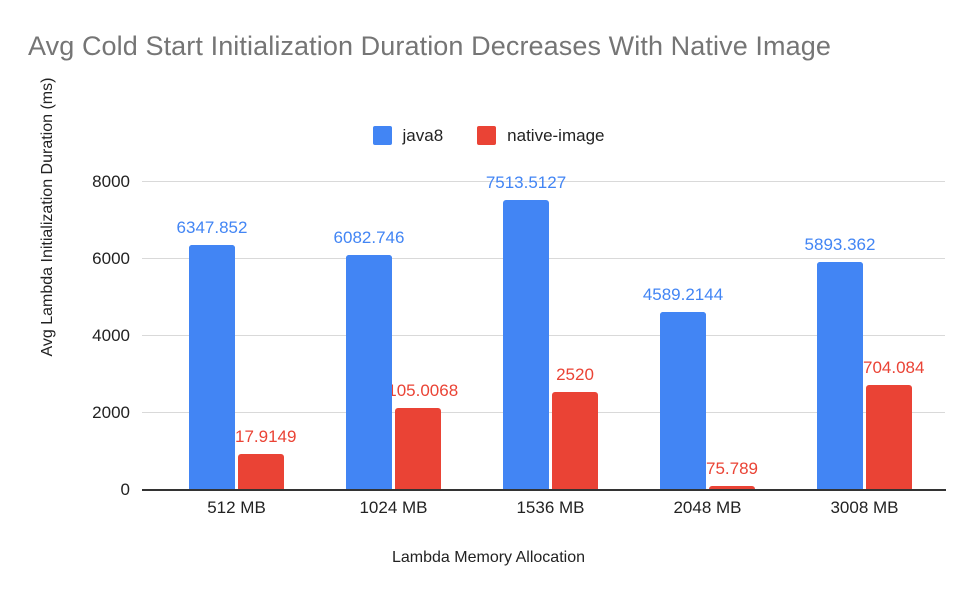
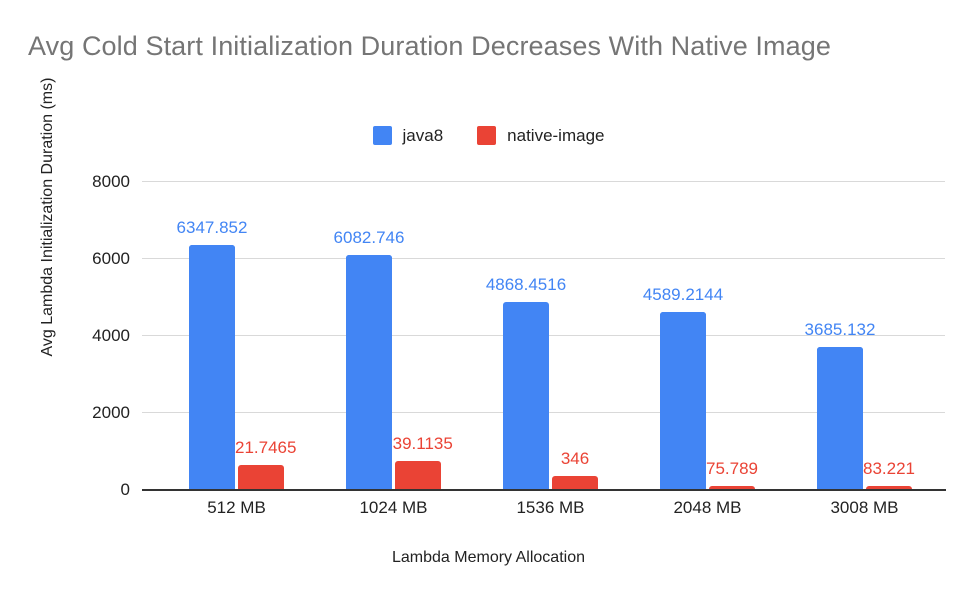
native-image/512 MB: 917.9149 -> 621.7465
native-image/1024 MB: 2105.0068 -> 739.1135
java8/1536 MB: 7513.5127 -> 4868.4516
native-image/1536 MB: 2520 -> 346
java8/3008 MB: 5893.362 -> 3685.132
native-image/3008 MB: 2704.084 -> 83.221
